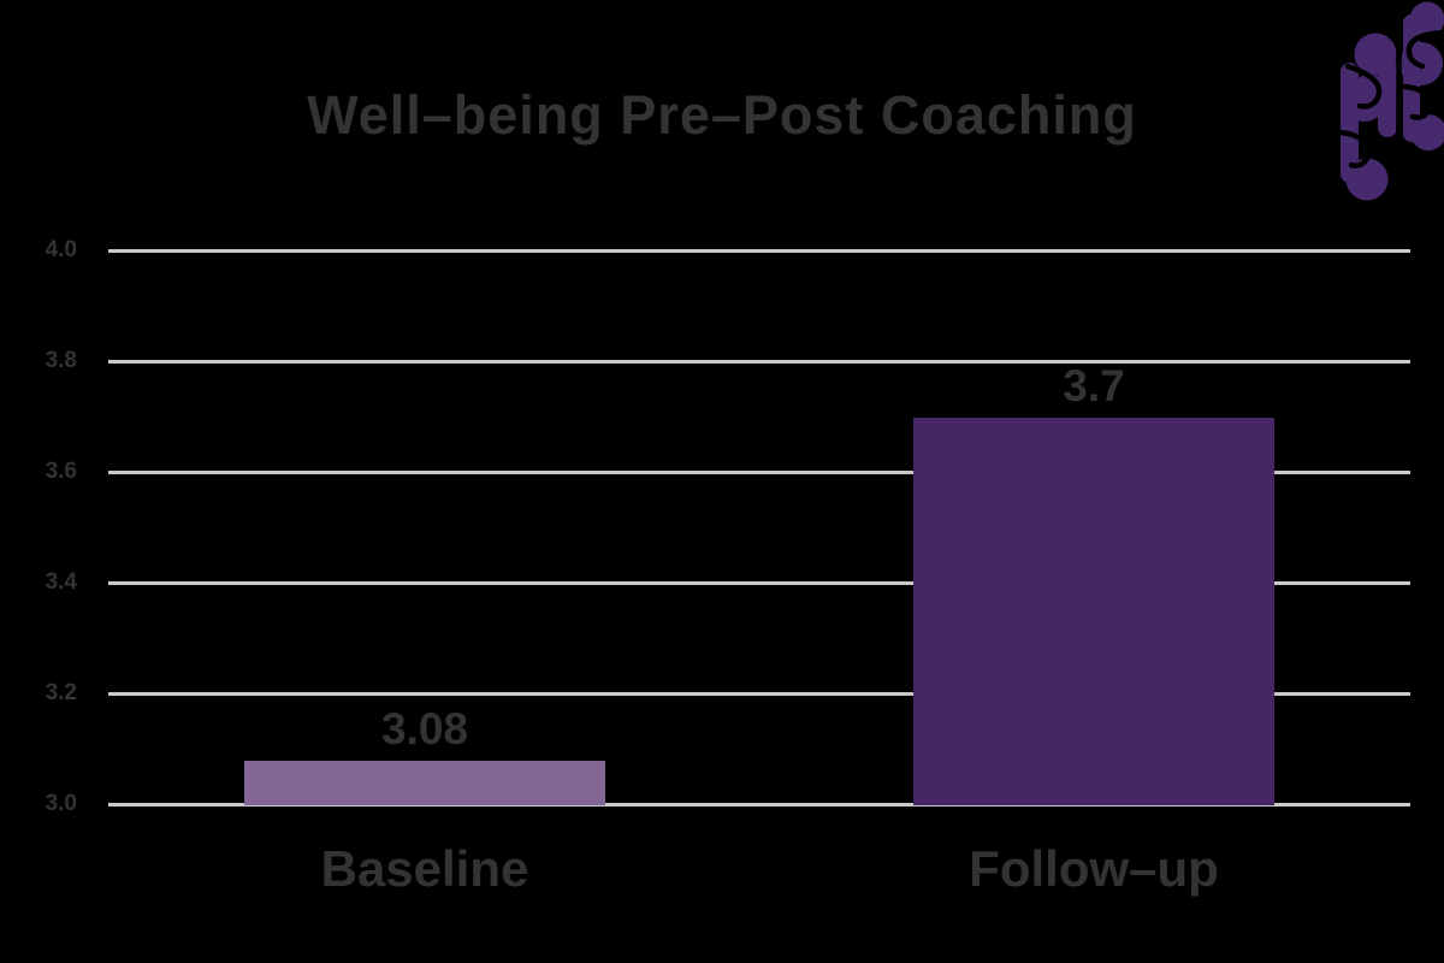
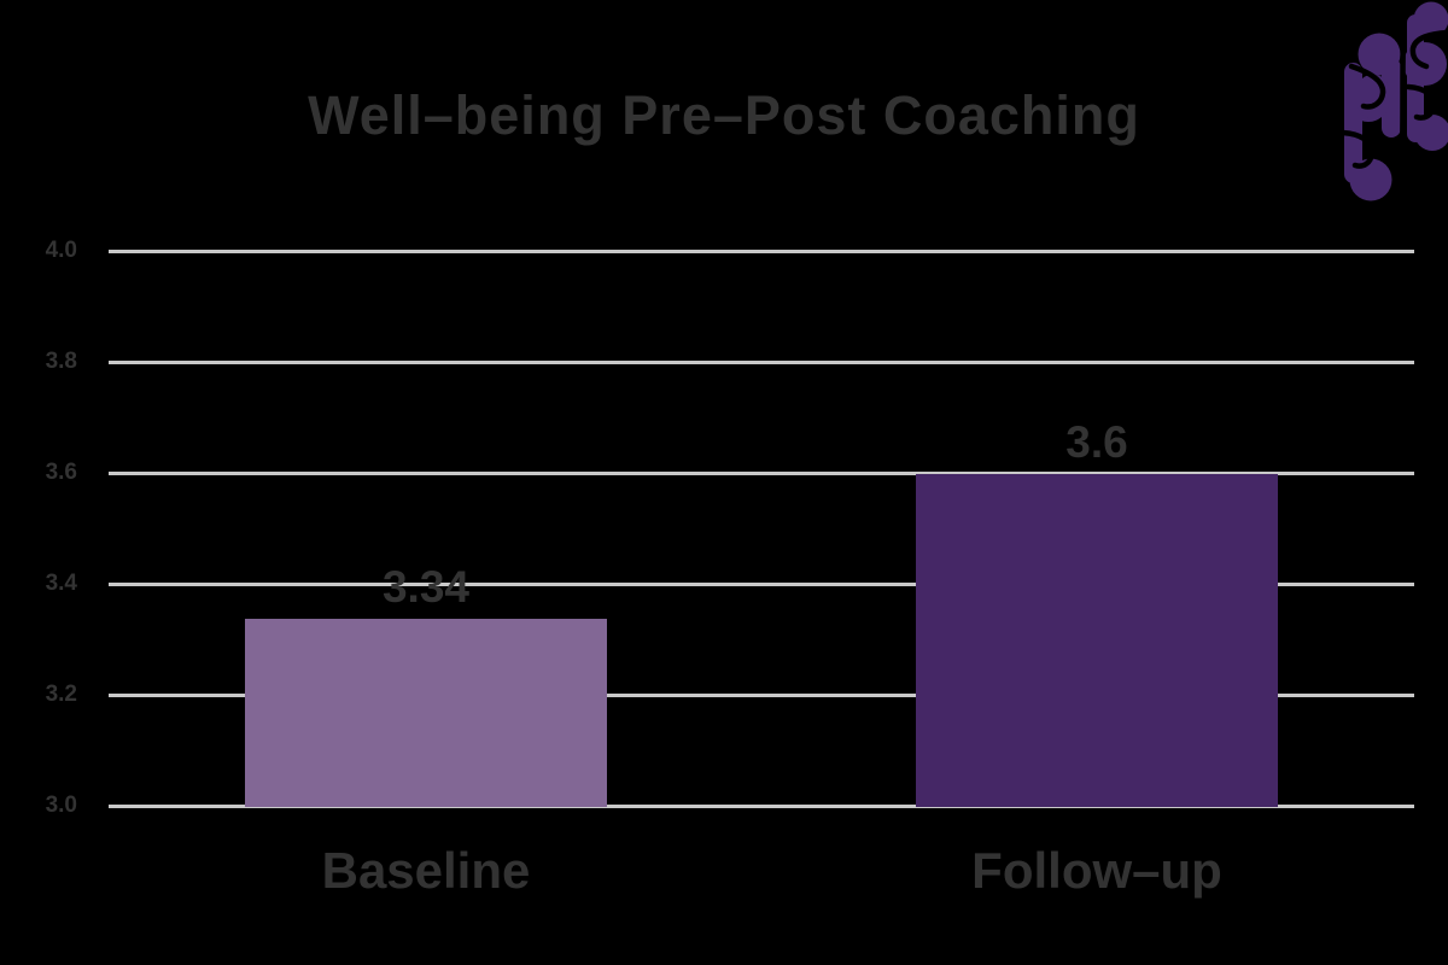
Baseline: 3.08 -> 3.34
Follow–up: 3.7 -> 3.6
